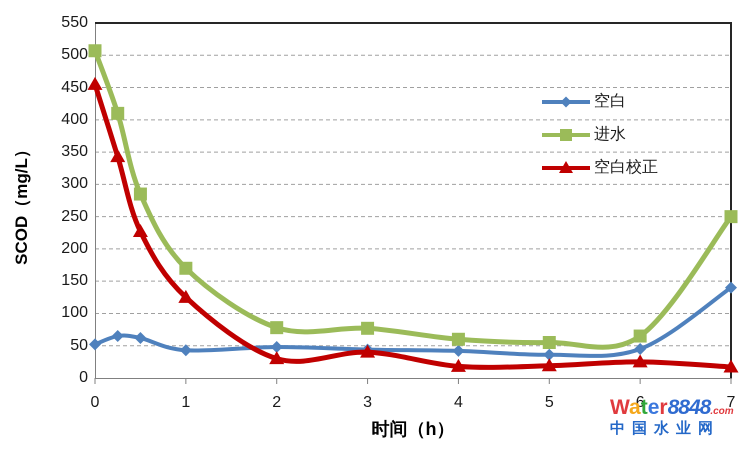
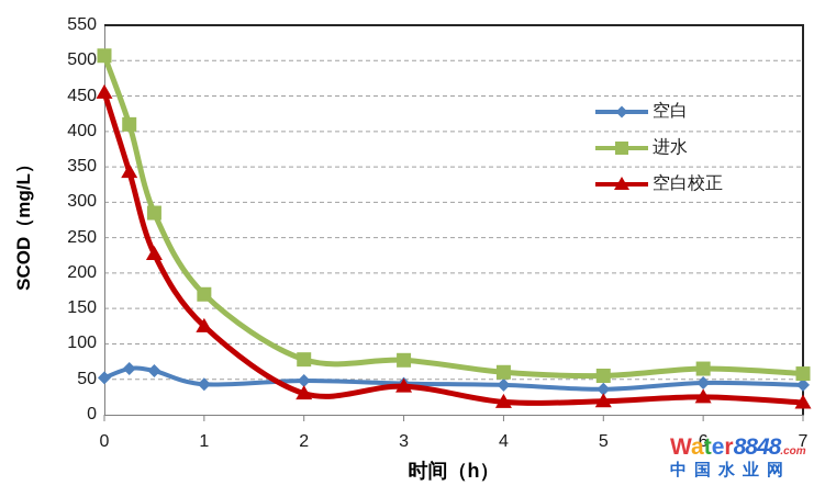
空白/7: 140 -> 40
进水/7: 250 -> 60
